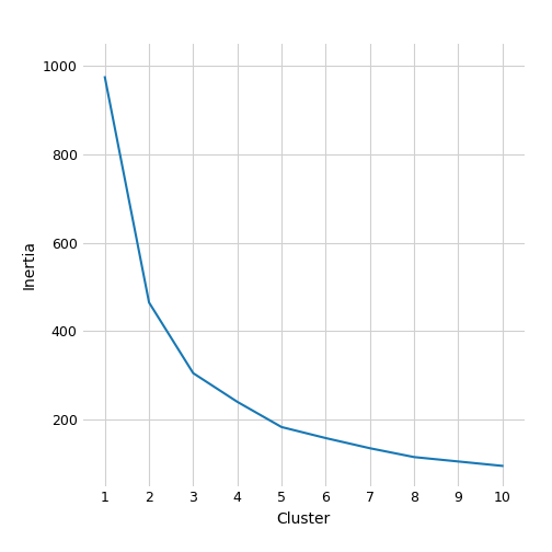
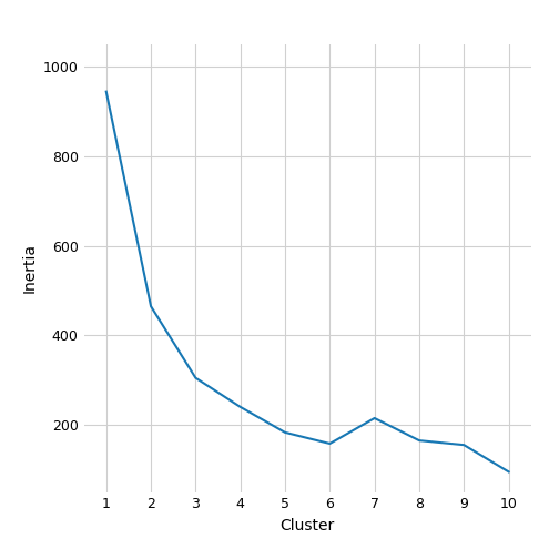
1: 975 -> 945
7: 135 -> 215
8: 115 -> 165
9: 105 -> 155
